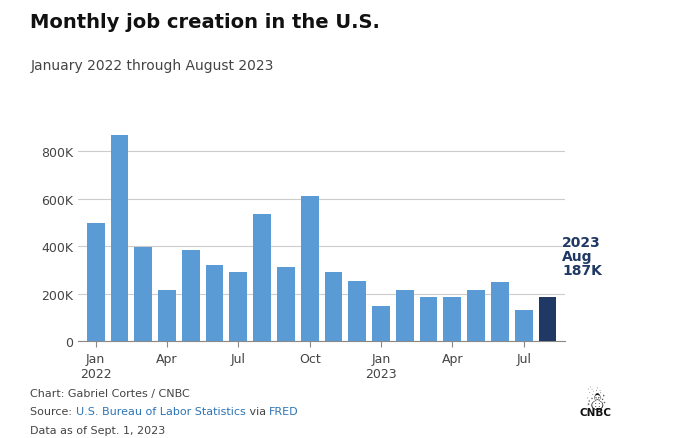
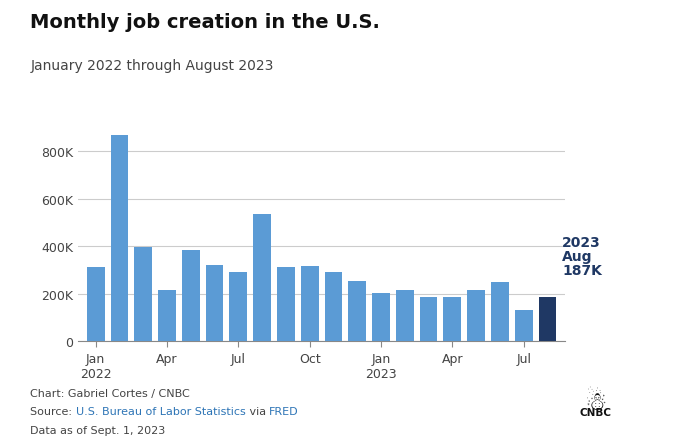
Jan 2022: 500K -> 311K
Oct: 610K -> 319K
Jan 2023: 150K -> 205K
